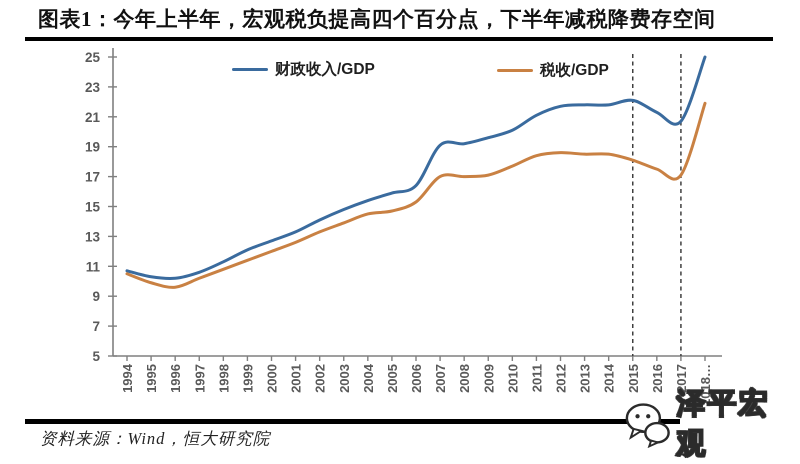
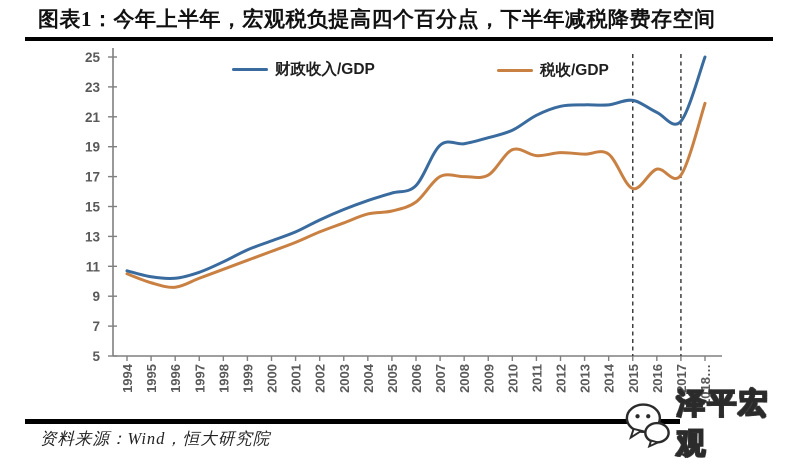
税收/GDP/2010: 17.7 -> 18.8
税收/GDP/2015: 18.1 -> 16.2
